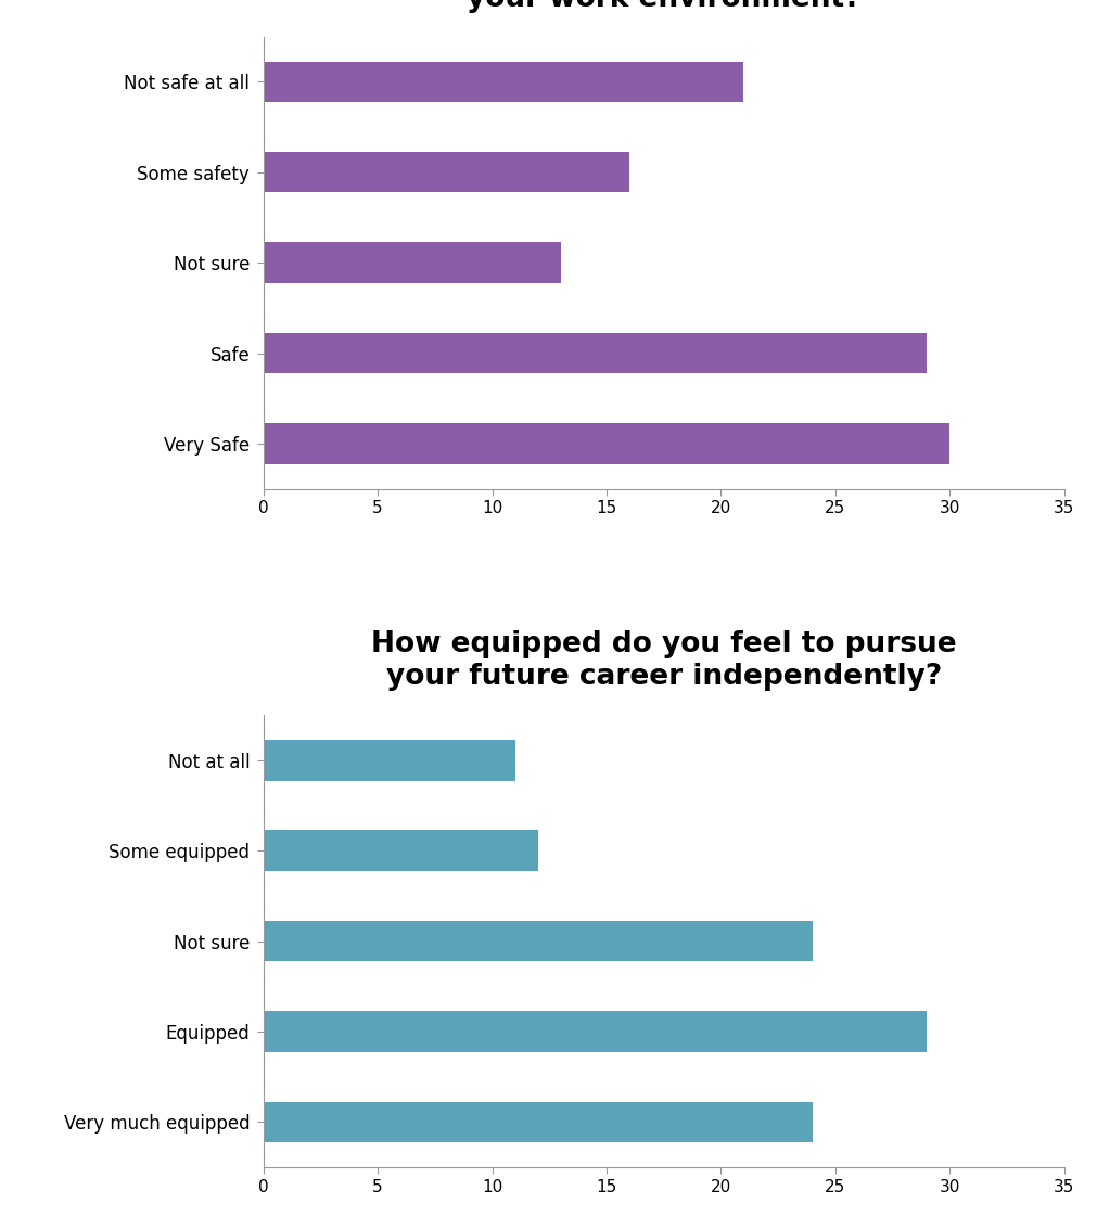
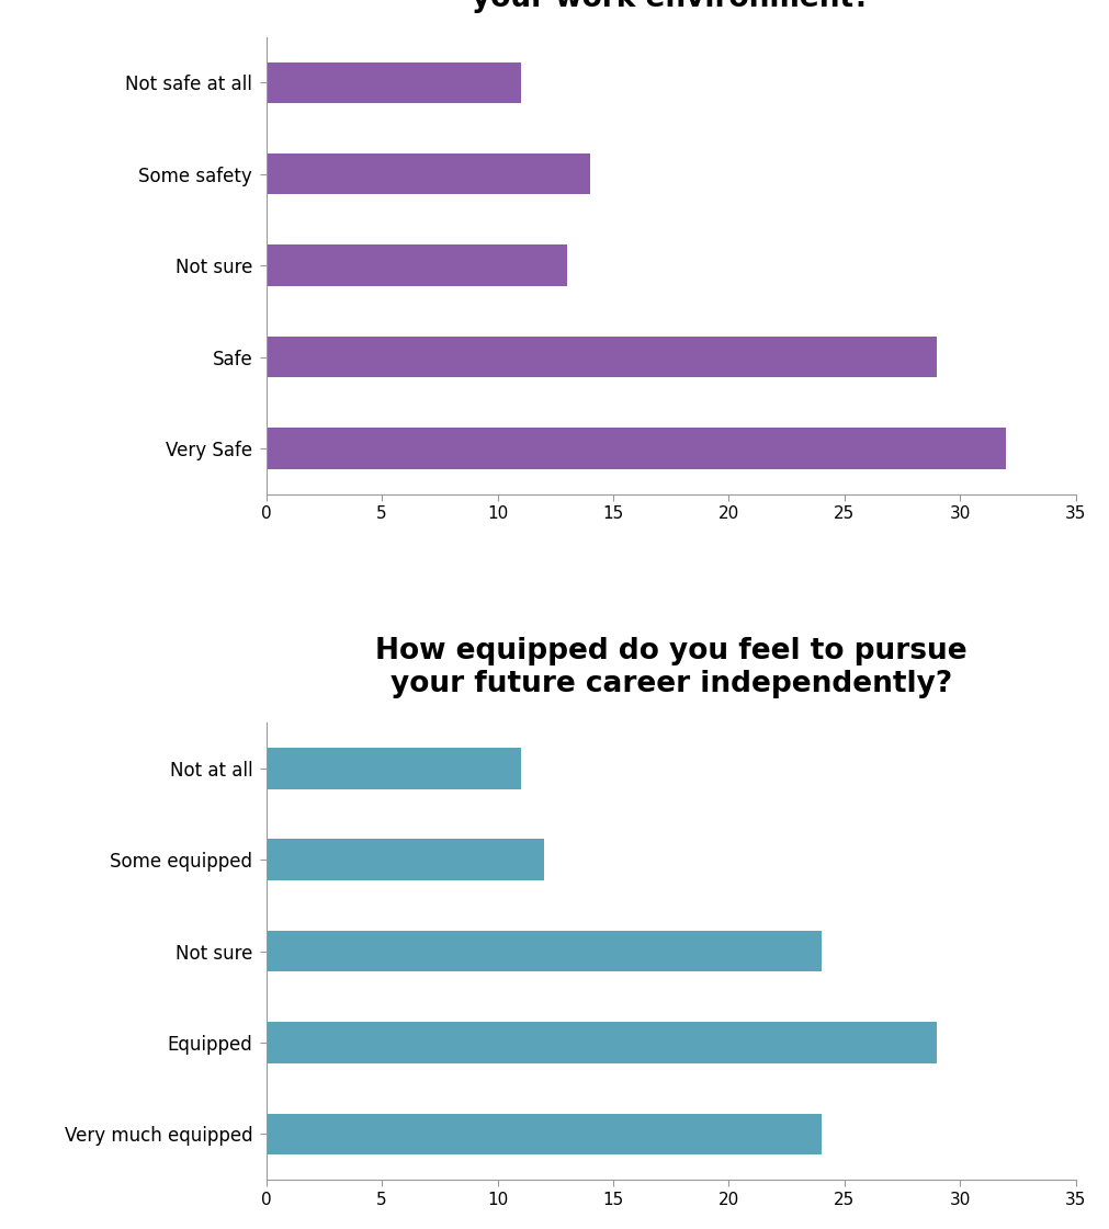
Not safe at all: 21 -> 11
Some safety: 16 -> 14
Very Safe: 30 -> 32
